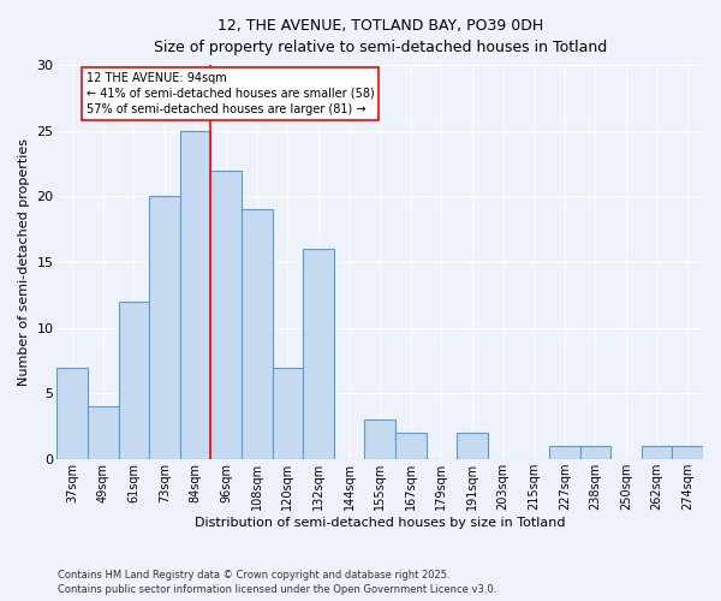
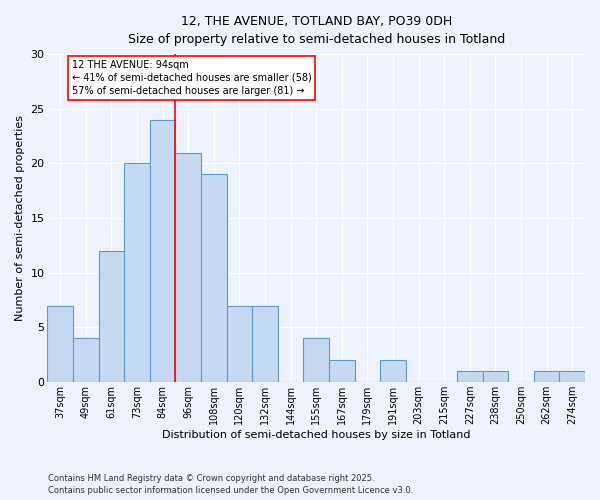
84sqm: 25 -> 24
96sqm: 22 -> 21
132sqm: 16 -> 7
155sqm: 3 -> 4
